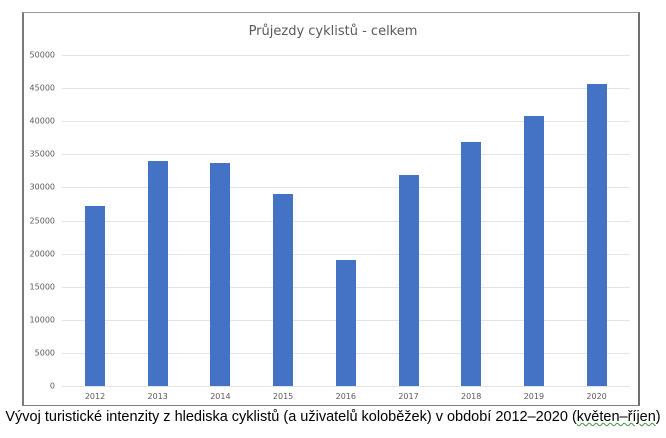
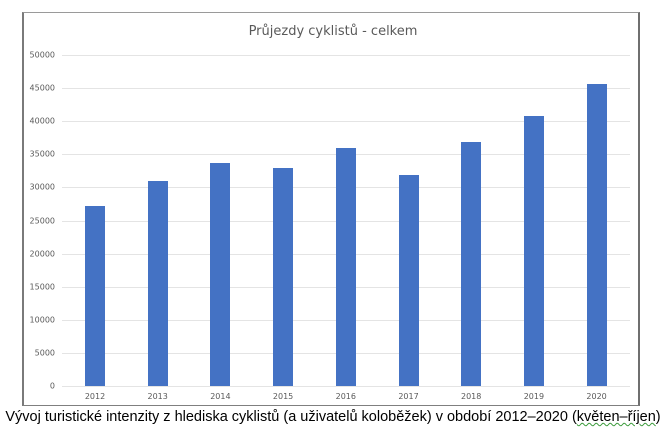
2013: 34000 -> 31000
2015: 29000 -> 33000
2016: 19000 -> 36000
